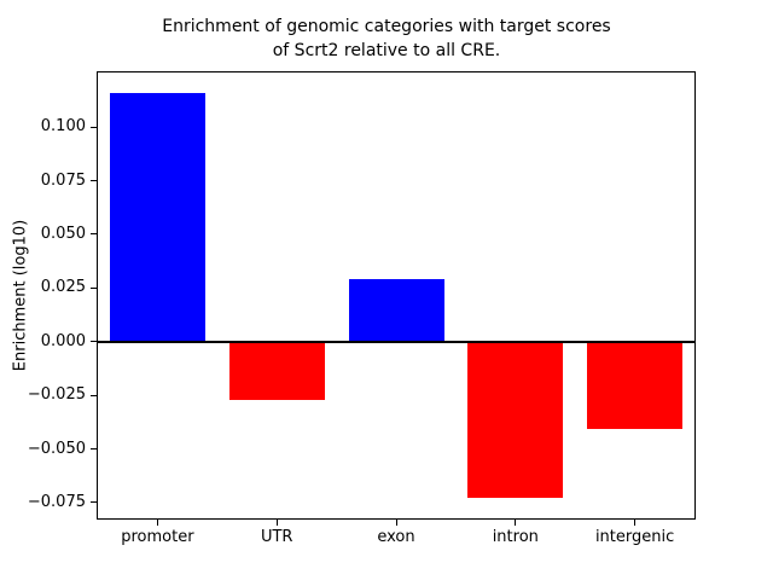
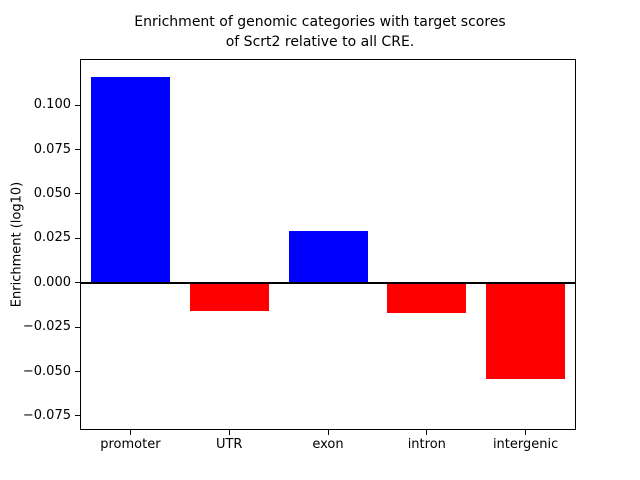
UTR: -0.027 -> -0.016
intron: -0.073 -> -0.017
intergenic: -0.041 -> -0.054
